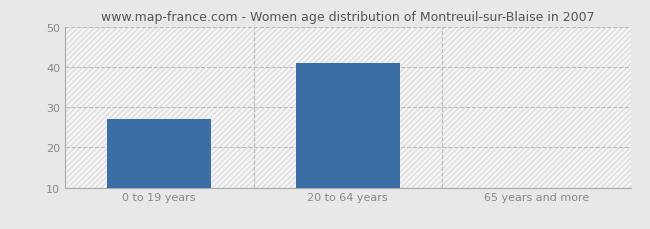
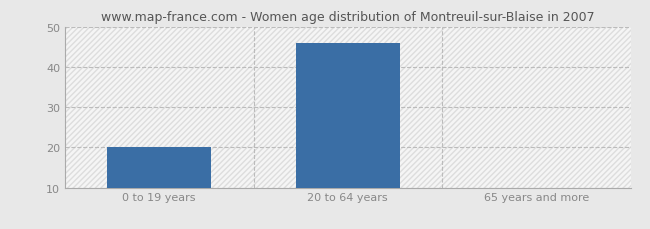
0 to 19 years: 27 -> 20
20 to 64 years: 41 -> 46
